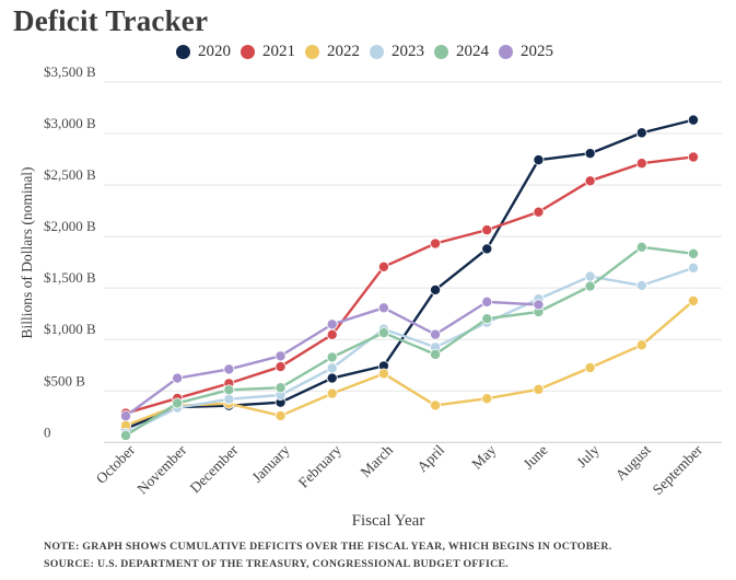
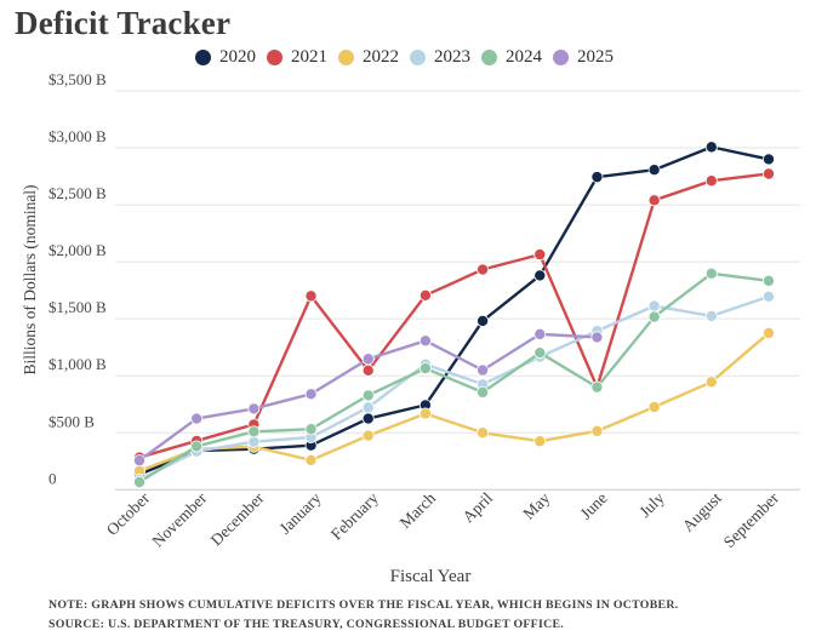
2021/January: $700B -> $1700B
2022/April: $400B -> $500B
2021/June: $2200B -> $900B
2024/June: $1300B -> $900B
2020/September: $3100B -> $2900B
